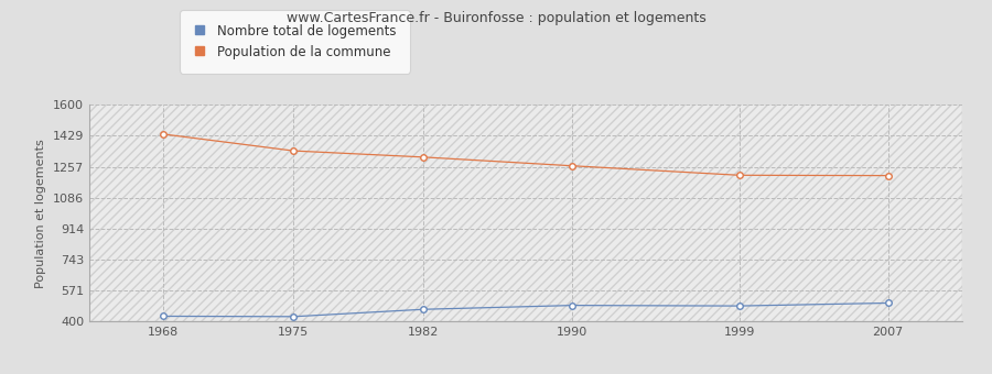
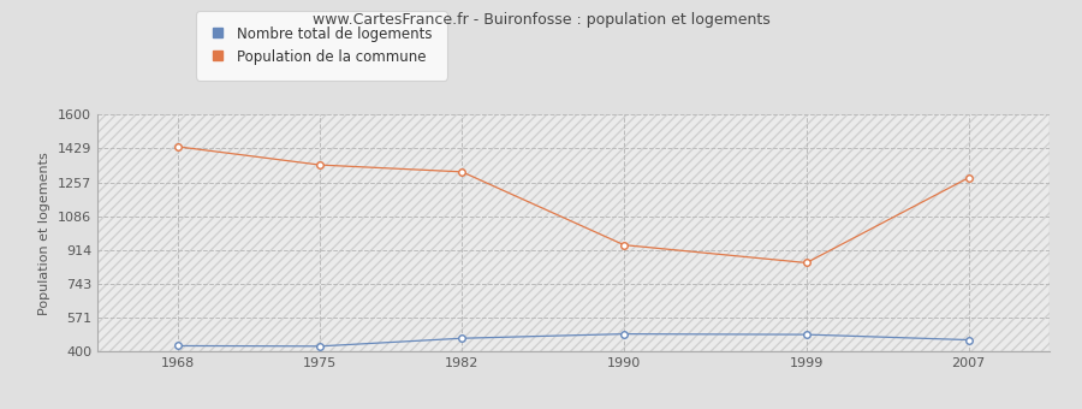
Population de la commune/1990: 1260 -> 940
Population de la commune/1999: 1210 -> 850
Nombre total de logements/2007: 500 -> 460
Population de la commune/2007: 1210 -> 1280
